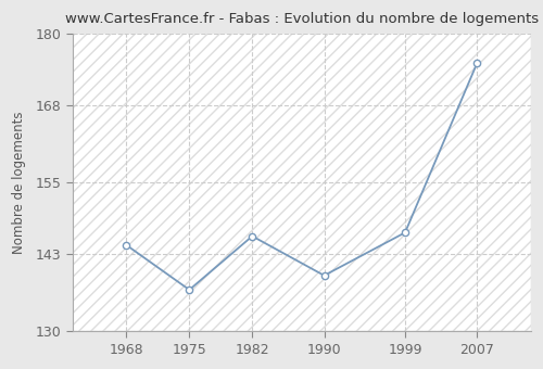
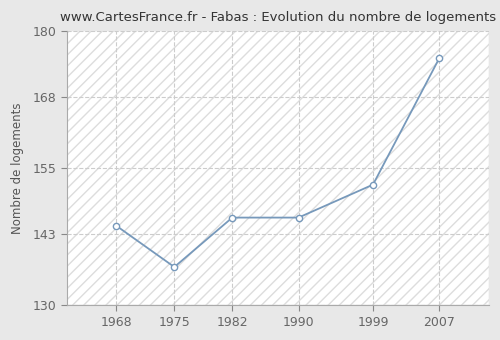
1990: 139.4 -> 146.0
1999: 146.6 -> 152.0
